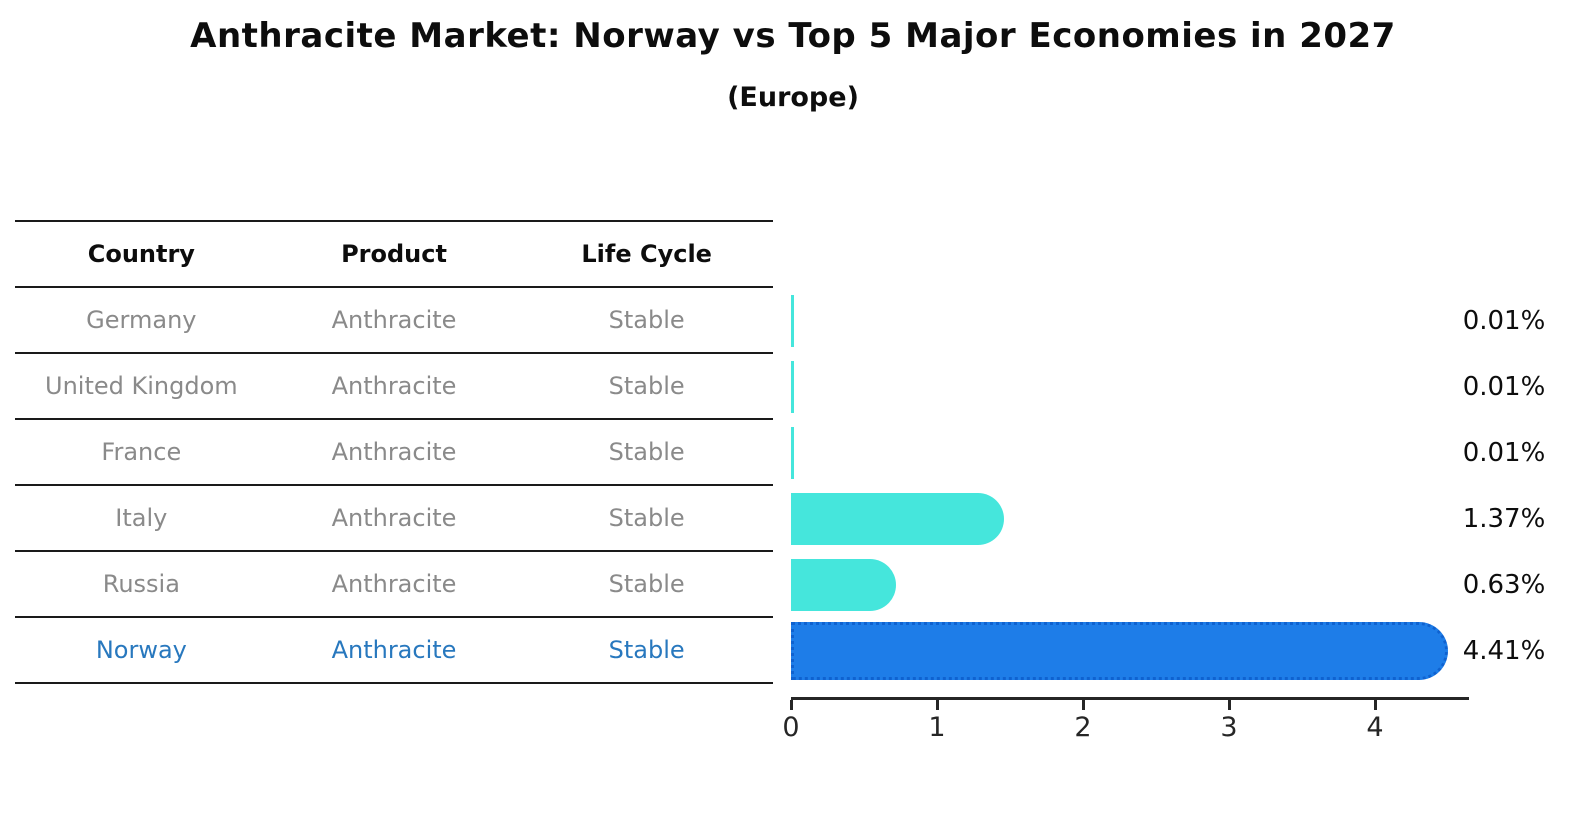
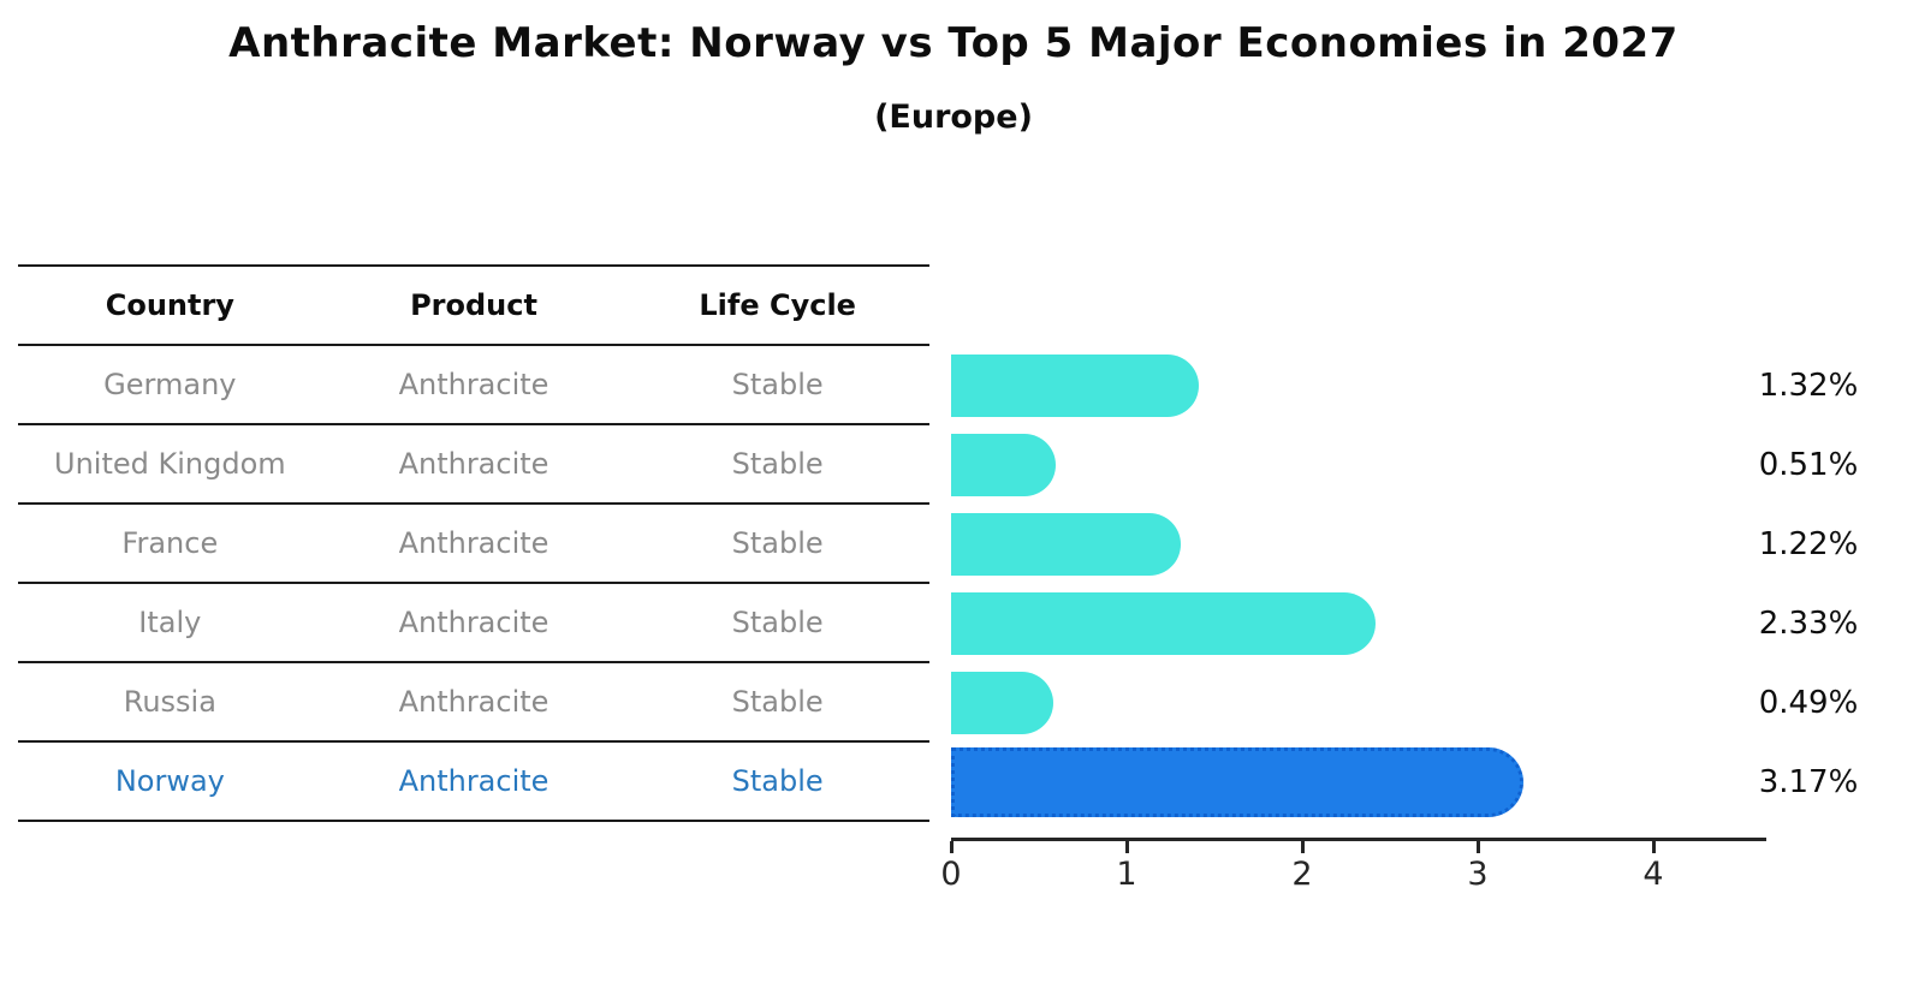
Germany: 0.01% -> 1.32%
United Kingdom: 0.01% -> 0.51%
France: 0.01% -> 1.22%
Italy: 1.37% -> 2.33%
Russia: 0.63% -> 0.49%
Norway: 4.41% -> 3.17%
